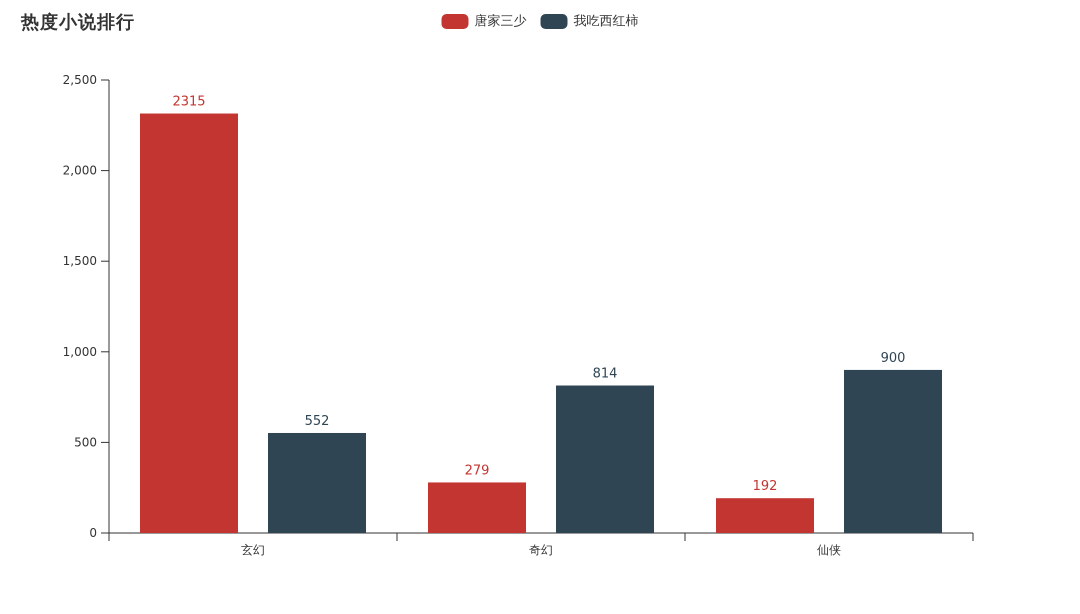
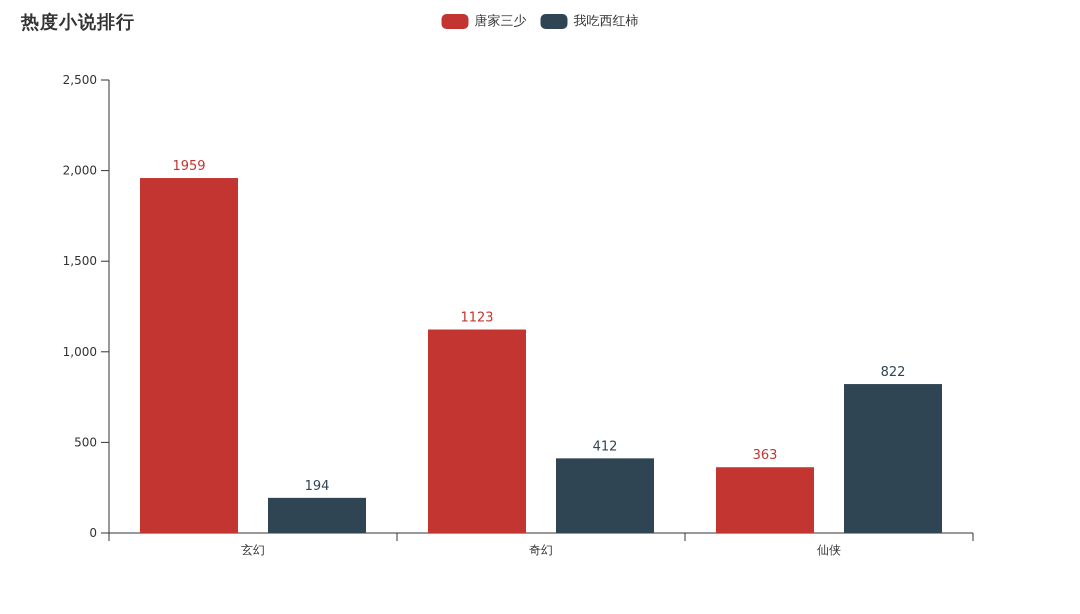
唐家三少/玄幻: 2315 -> 1959
我吃西红柿/玄幻: 552 -> 194
唐家三少/奇幻: 279 -> 1123
我吃西红柿/奇幻: 814 -> 412
唐家三少/仙侠: 192 -> 363
我吃西红柿/仙侠: 900 -> 822
